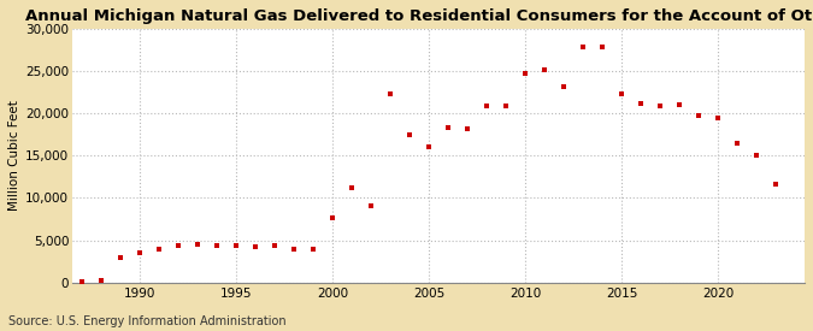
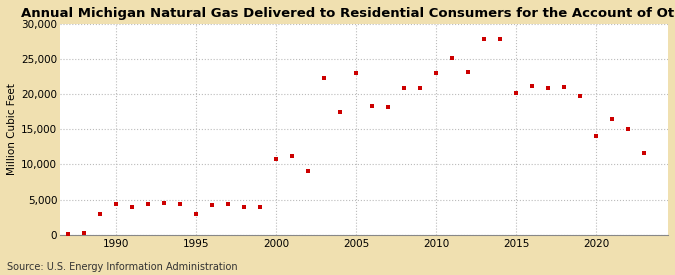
1990: 3,500 -> 4,400
1995: 4,300 -> 3,000
2000: 7,700 -> 10,800
2005: 16,100 -> 23,000
2010: 24,700 -> 23,000
2015: 22,300 -> 20,200
2020: 19,500 -> 14,000
